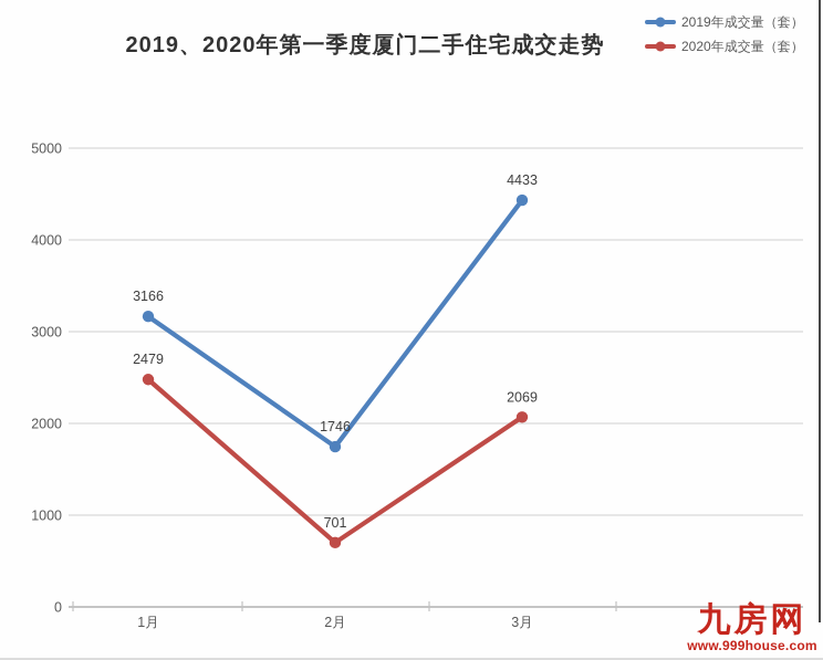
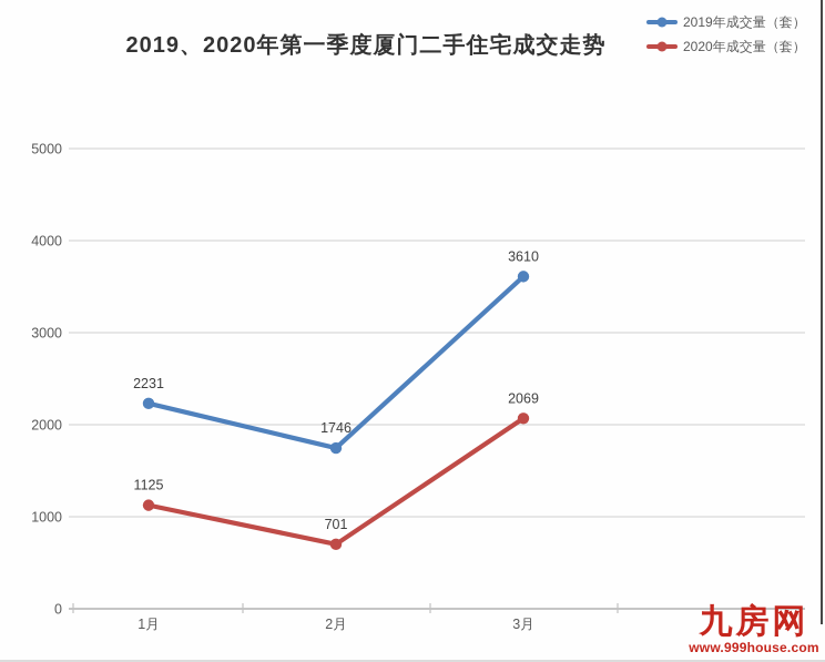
2019年成交量（套）/1月: 3166 -> 2231
2020年成交量（套）/1月: 2479 -> 1125
2019年成交量（套）/3月: 4433 -> 3610
